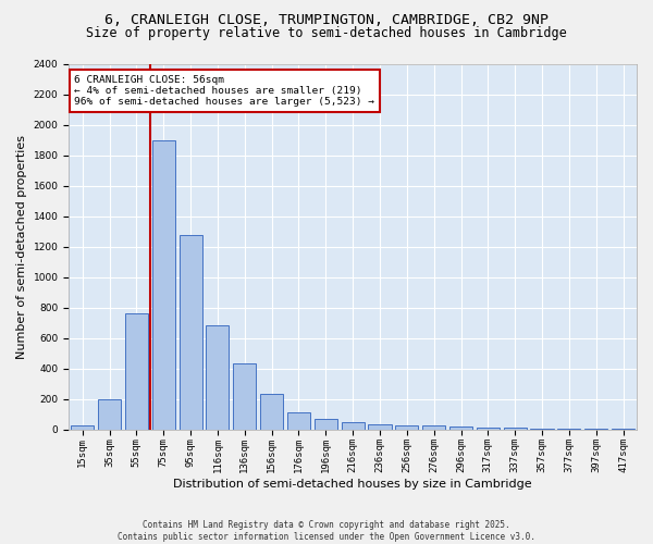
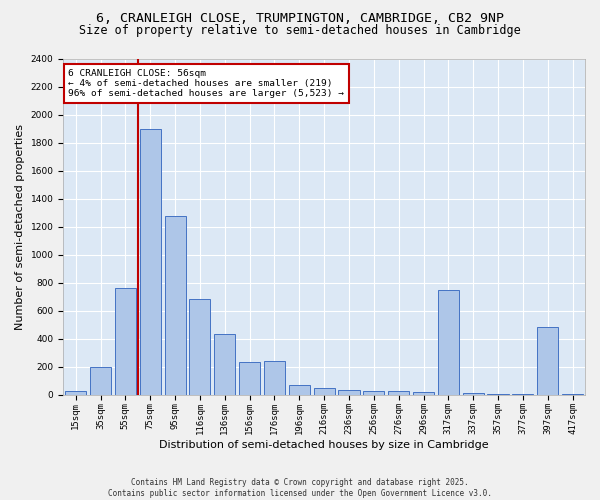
176sqm: 110 -> 240
317sqm: 10 -> 750
397sqm: 0 -> 480
